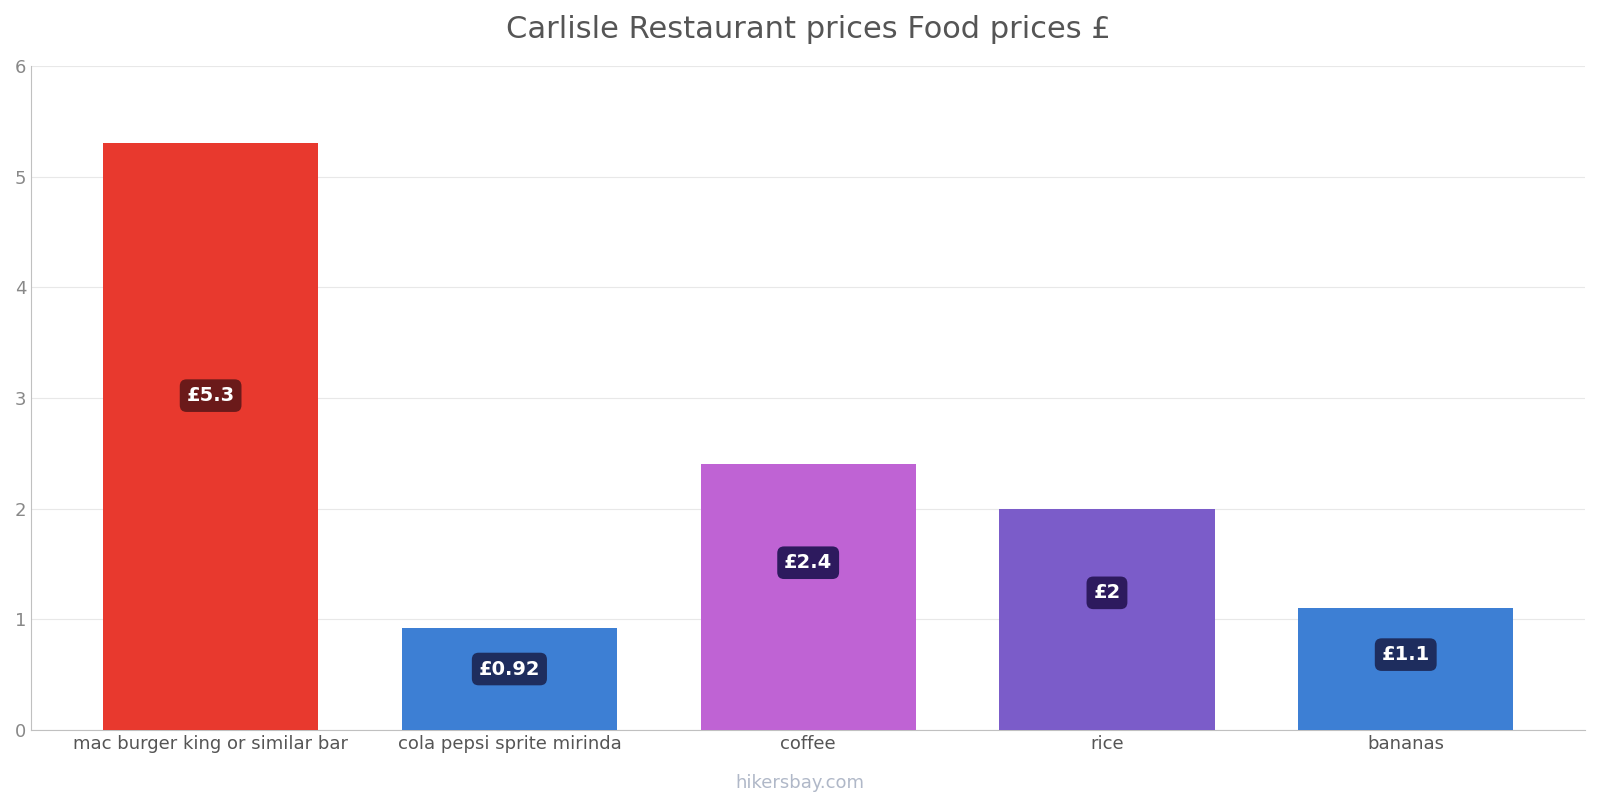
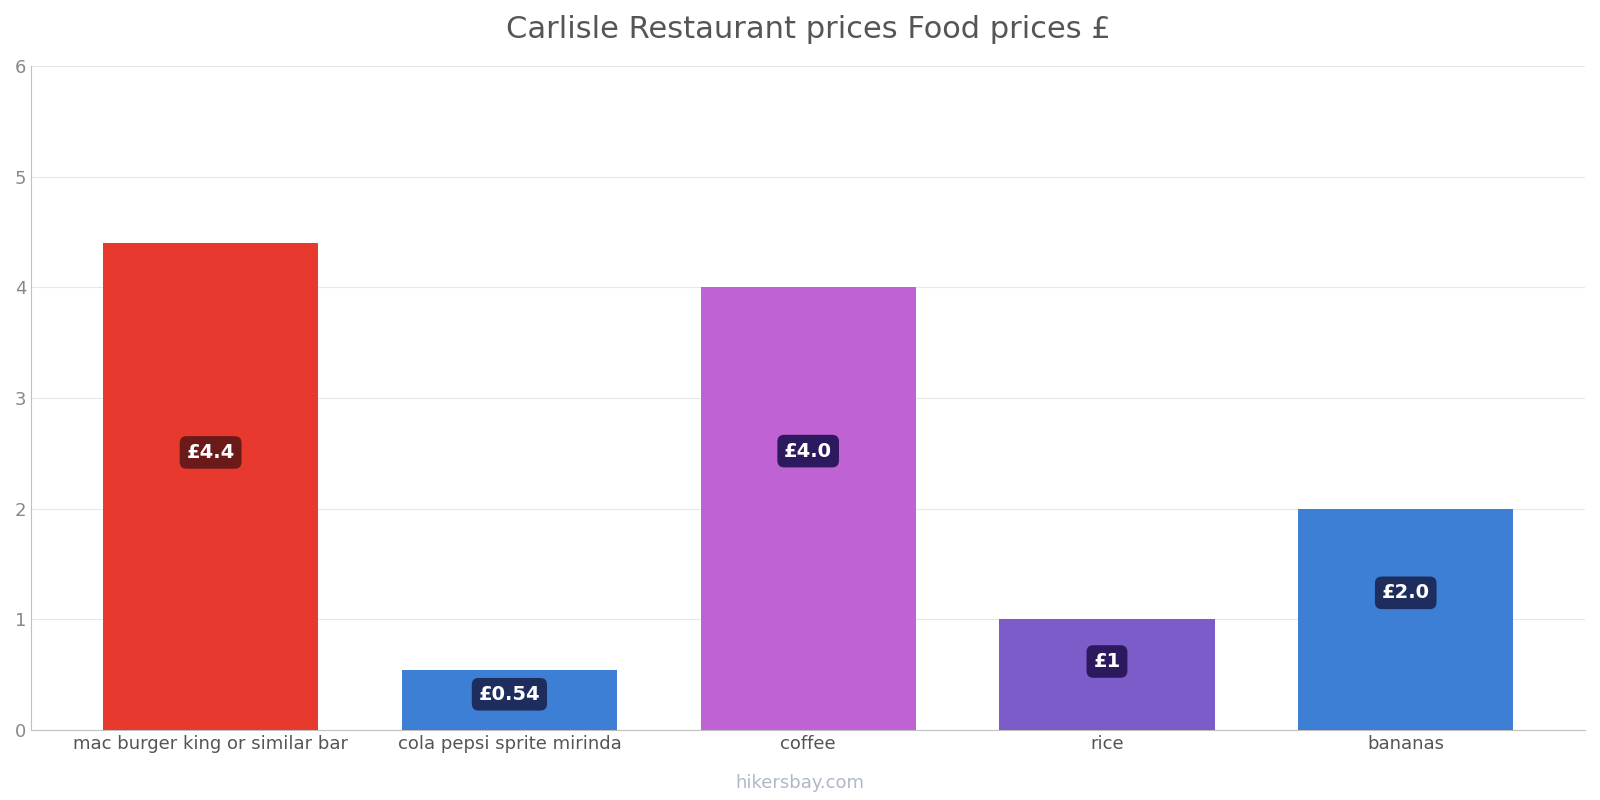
mac burger king or similar bar: £5.3 -> £4.4
cola pepsi sprite mirinda: £0.92 -> £0.54
coffee: £2.4 -> £4.0
rice: £2 -> £1
bananas: £1.1 -> £2.0
